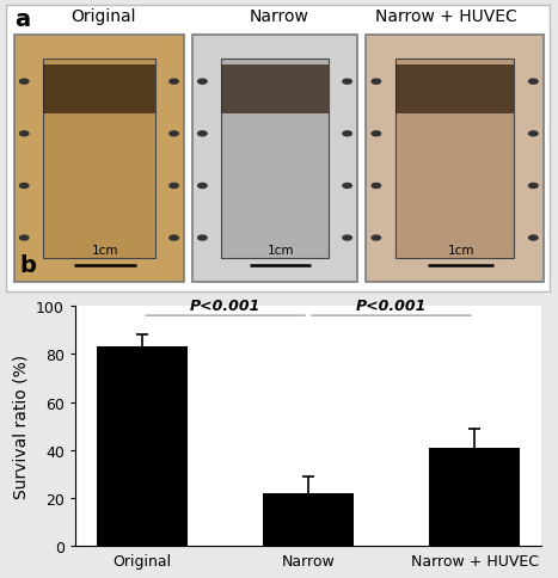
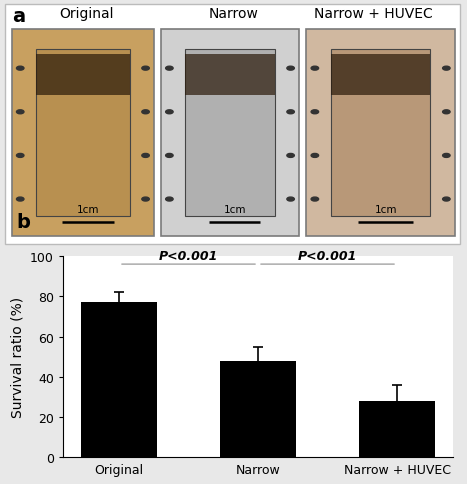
Original: 83 -> 77
Narrow: 22 -> 48
Narrow + HUVEC: 41 -> 28
